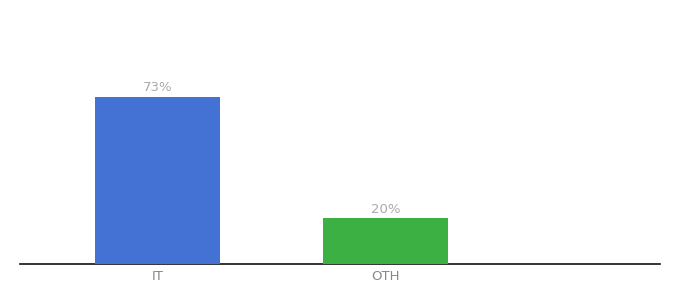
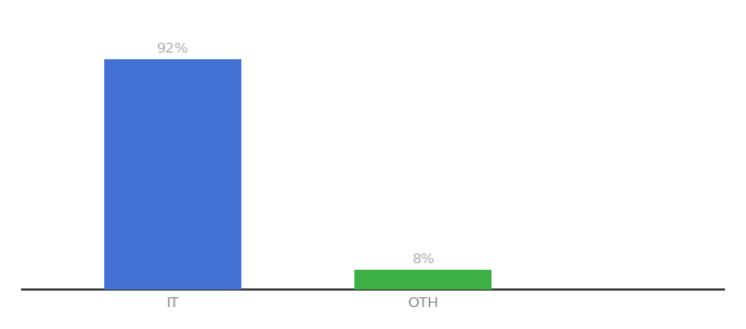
IT: 73% -> 92%
OTH: 20% -> 8%
